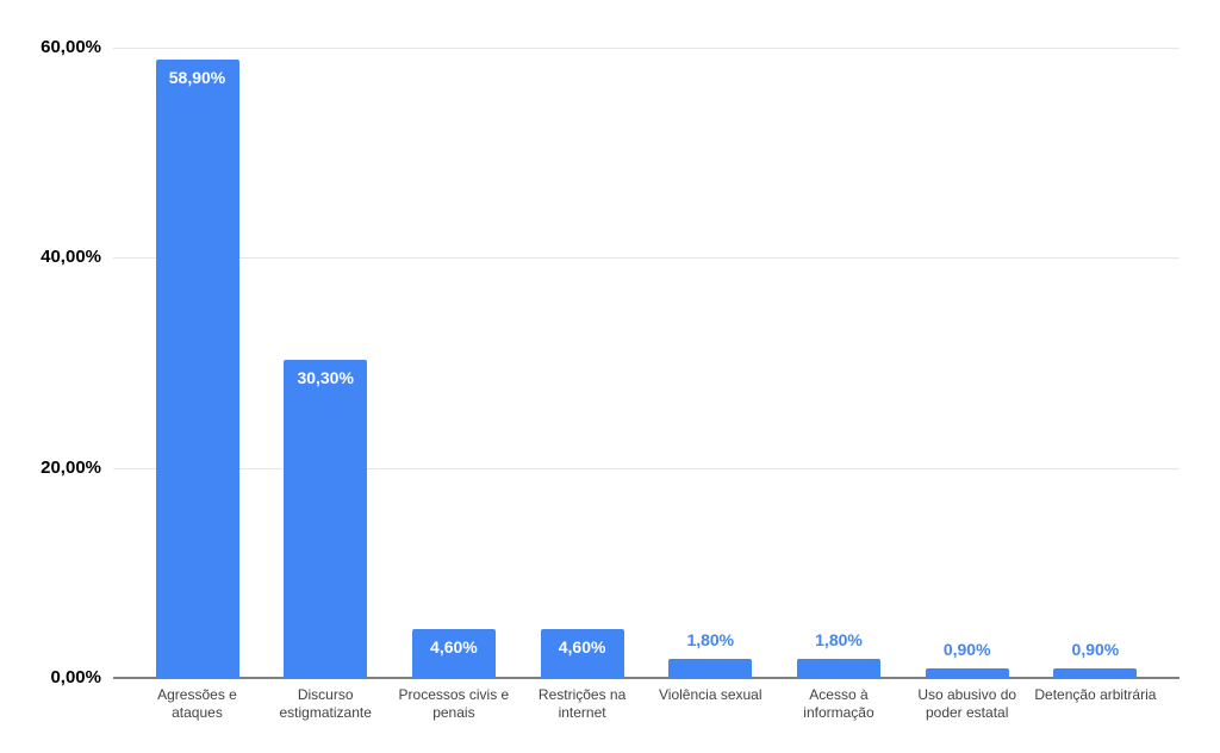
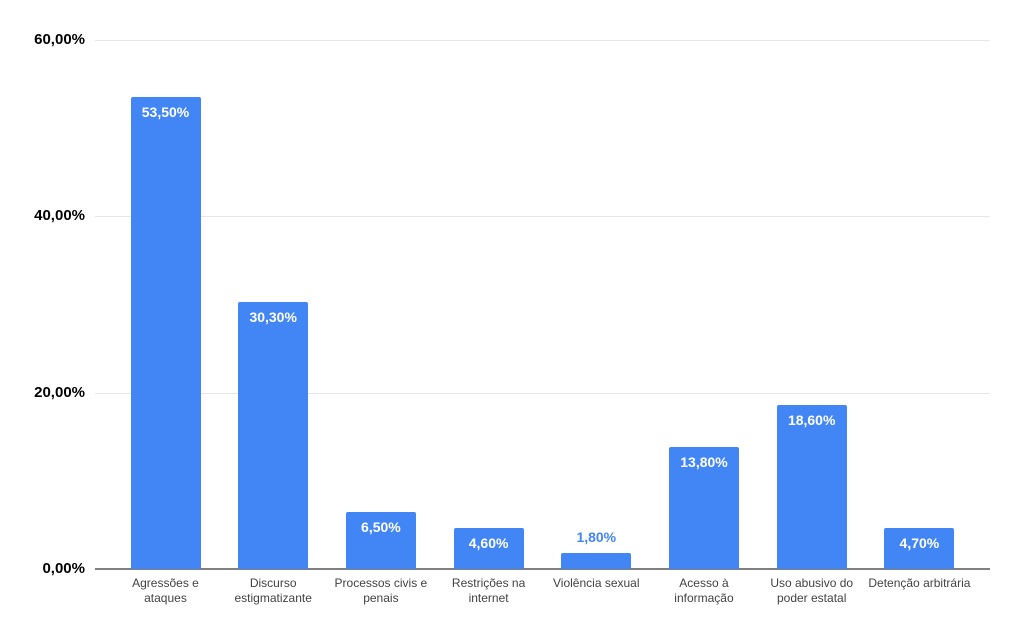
Agressões e ataques: 58,90% -> 53,50%
Processos civis e penais: 4,60% -> 6,50%
Acesso à informação: 1,80% -> 13,80%
Uso abusivo do poder estatal: 0,90% -> 18,60%
Detenção arbitrária: 0,90% -> 4,70%
